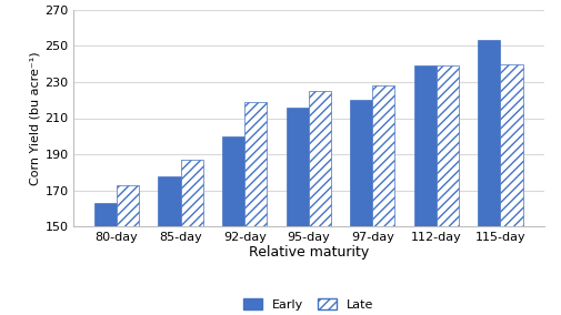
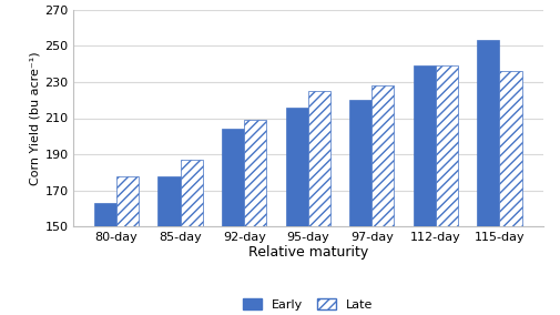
Late/80-day: 173 -> 178
Early/92-day: 200 -> 204
Late/92-day: 219 -> 209
Late/115-day: 240 -> 236
